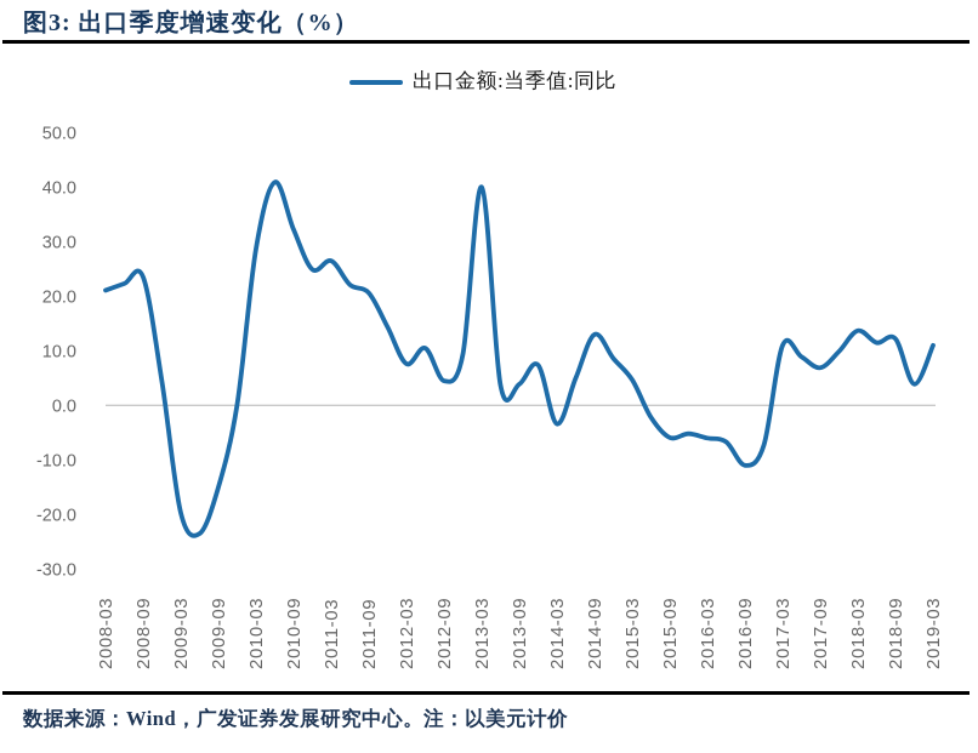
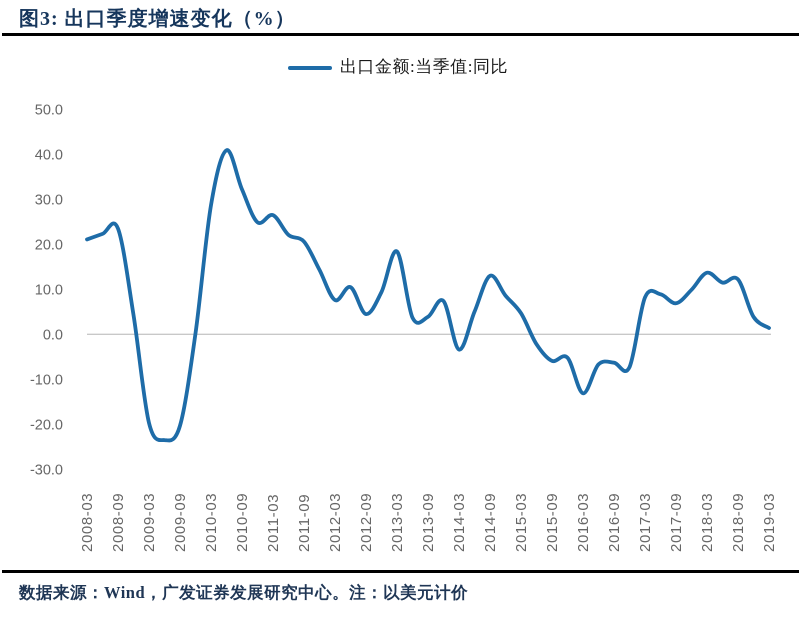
2009-09: -15 -> -20
2013-03: 40 -> 18
2016-03: -6 -> -13
2016-09: -11 -> -6
2017-03: 11 -> 8
2019-03: 11 -> 1
